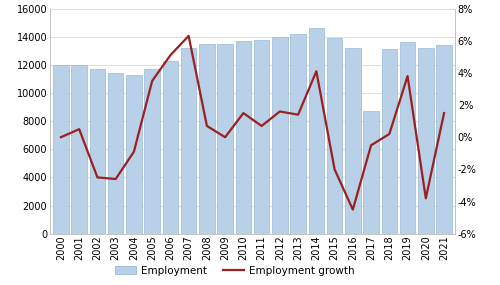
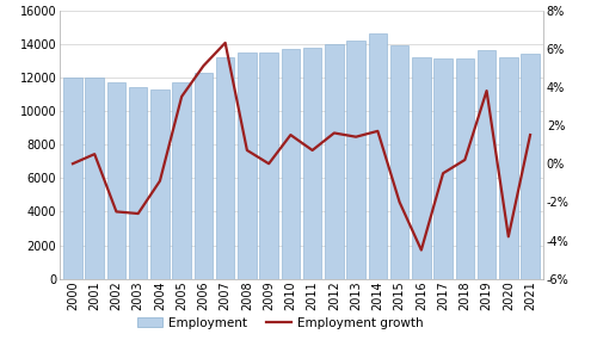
Employment growth/2014: 4.1% -> 1.7%
Employment/2017: 8700 -> 13100
